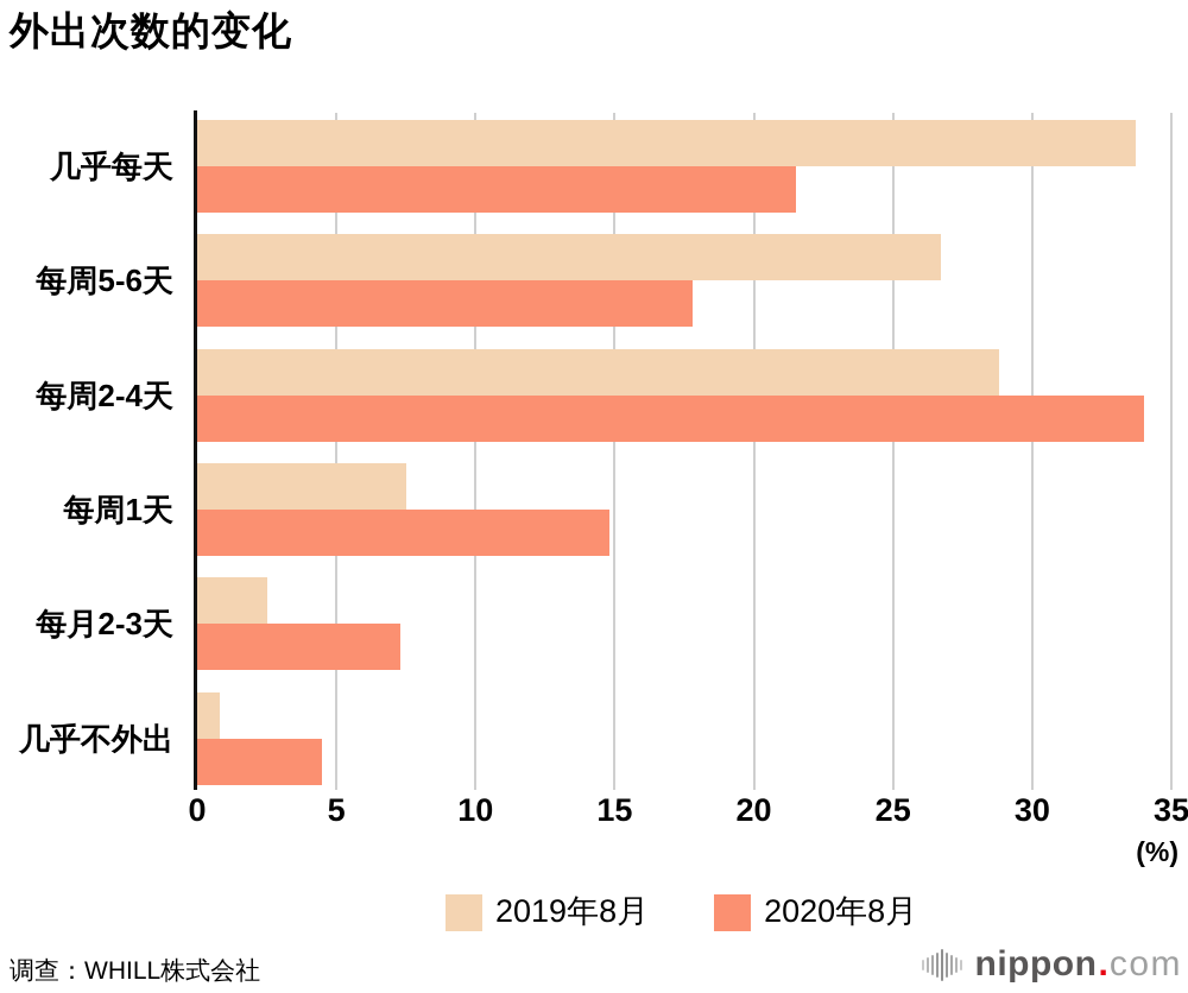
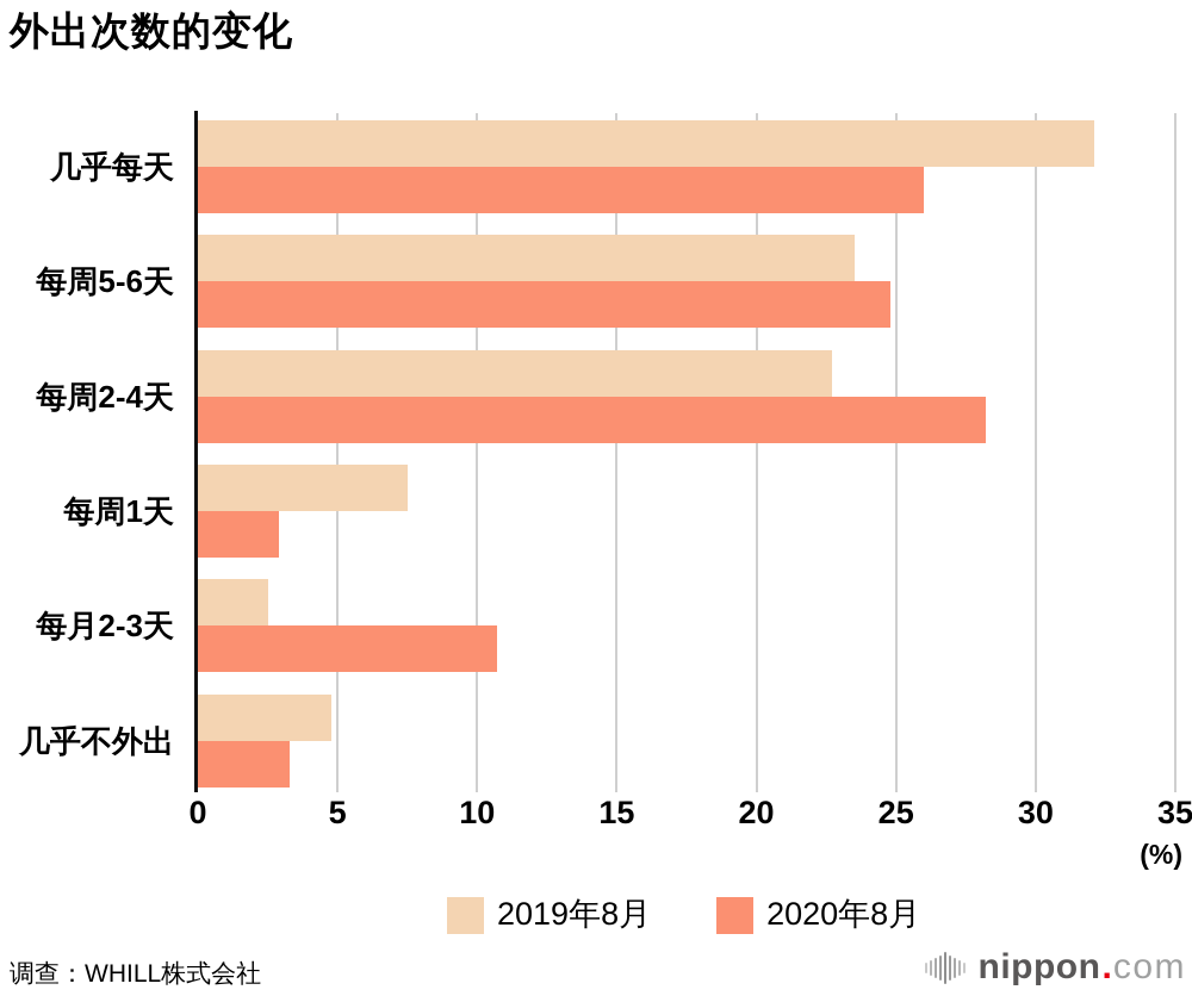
2019年8月/几乎每天: 33.7 -> 32.1
2020年8月/几乎每天: 21.5 -> 26.0
2019年8月/每周5-6天: 26.7 -> 23.5
2020年8月/每周5-6天: 17.8 -> 24.8
2019年8月/每周2-4天: 28.8 -> 22.7
2020年8月/每周2-4天: 34.0 -> 28.2
2020年8月/每周1天: 14.8 -> 2.9
2020年8月/每月2-3天: 7.3 -> 10.7
2019年8月/几乎不外出: 0.8 -> 4.8
2020年8月/几乎不外出: 4.5 -> 3.3
